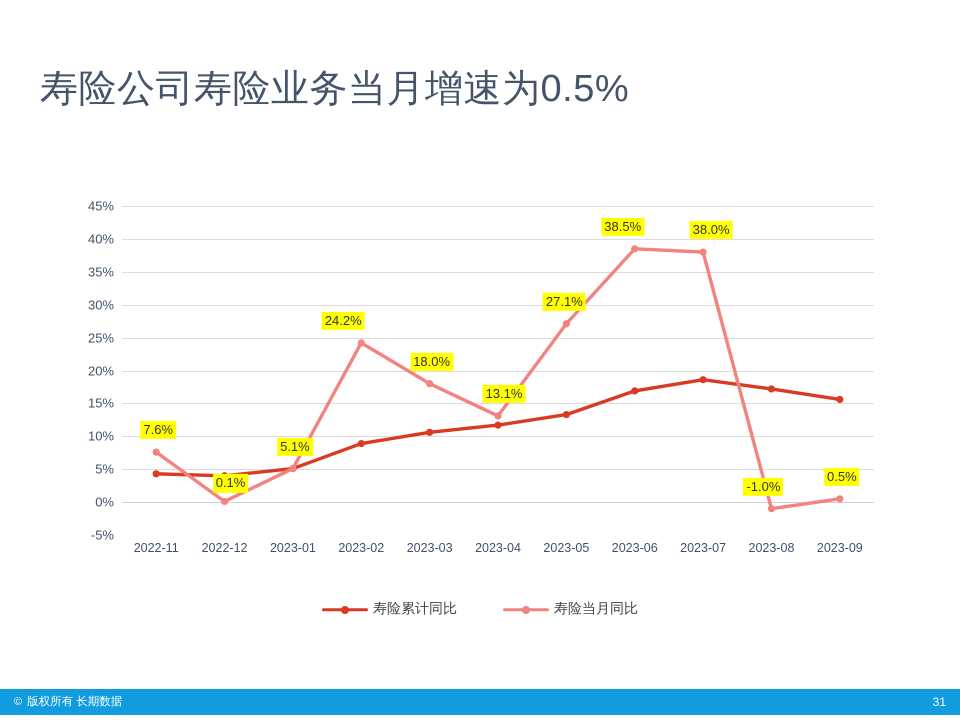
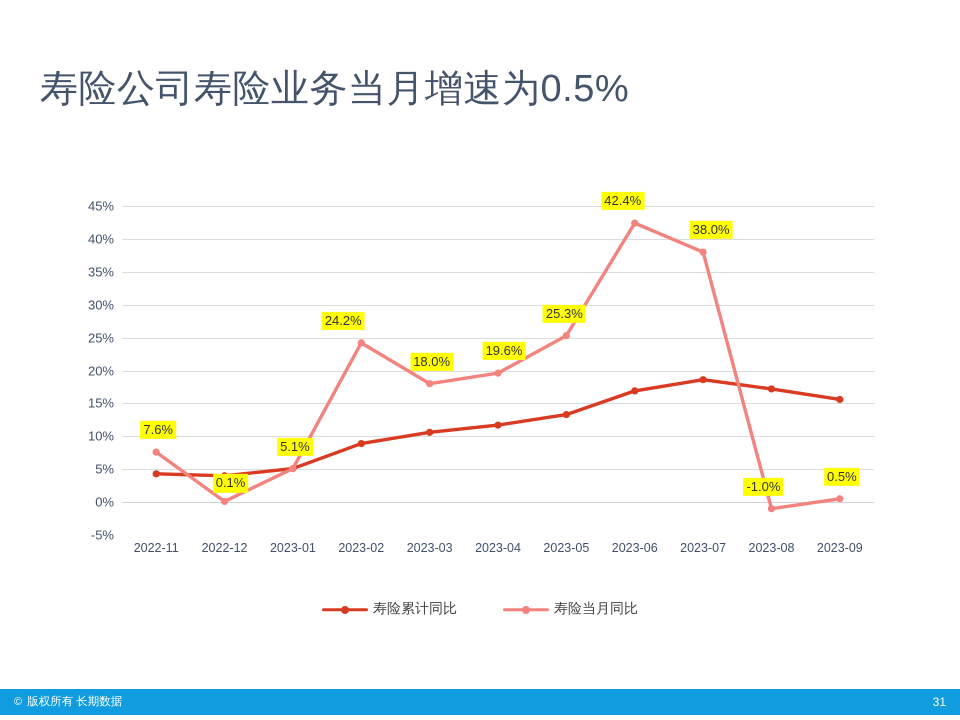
寿险当月同比/2023-04: 13.1% -> 19.6%
寿险当月同比/2023-05: 27.1% -> 25.3%
寿险当月同比/2023-06: 38.5% -> 42.4%
